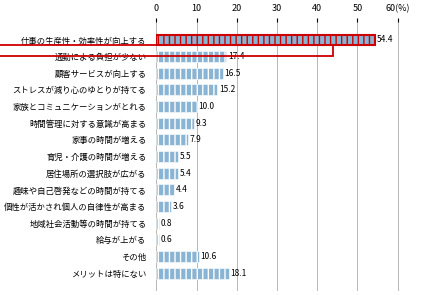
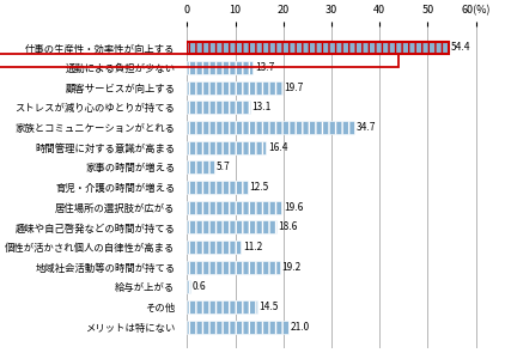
通勤による負担が少ない: 17.4 -> 13.7
顧客サービスが向上する: 16.5 -> 19.7
ストレスが減り心のゆとりが持てる: 15.2 -> 13.1
家族とコミュニケーションがとれる: 10.0 -> 34.7
時間管理に対する意識が高まる: 9.3 -> 16.4
家事の時間が増える: 7.9 -> 5.7
育児・介護の時間が増える: 5.5 -> 12.5
居住場所の選択肢が広がる: 5.4 -> 19.6
趣味や自己啓発などの時間が持てる: 4.4 -> 18.6
個性が活かされ個人の自律性が高まる: 3.6 -> 11.2
地域社会活動等の時間が持てる: 0.8 -> 19.2
その他: 10.6 -> 14.5
メリットは特にない: 18.1 -> 21.0
